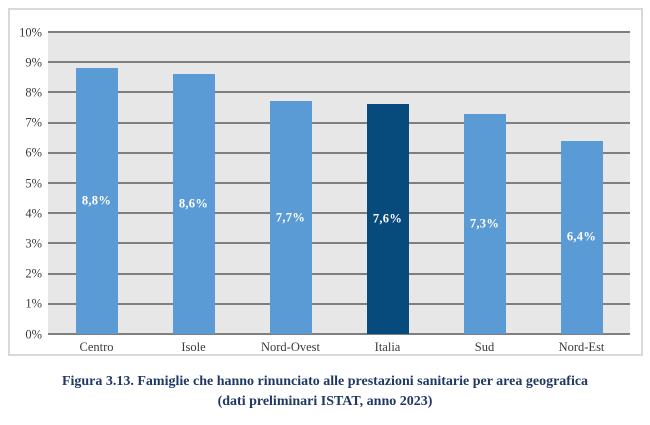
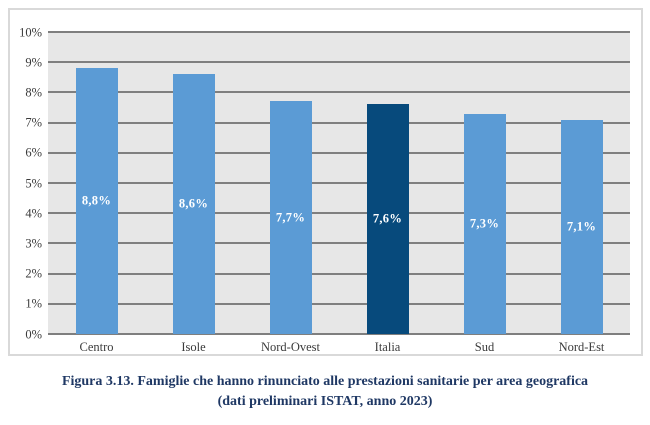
Nord-Est: 6,4% -> 7,1%
